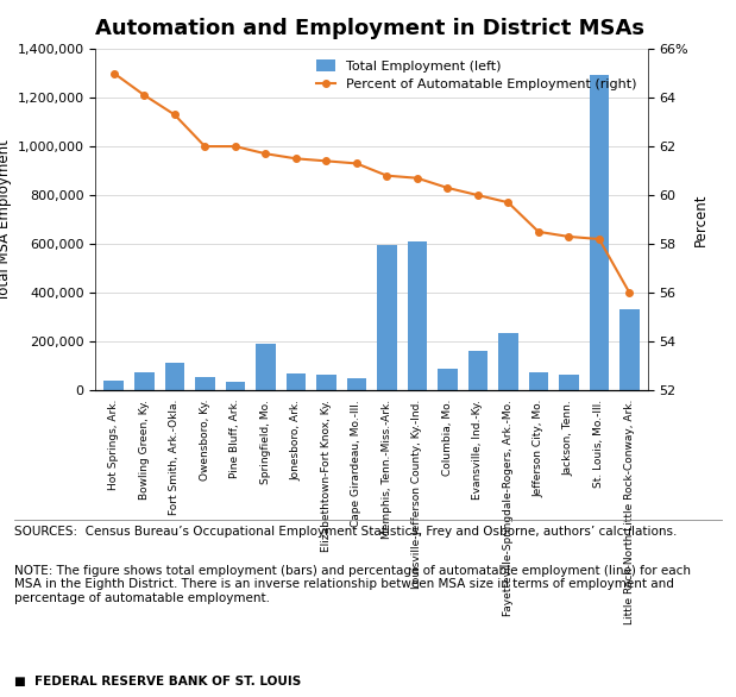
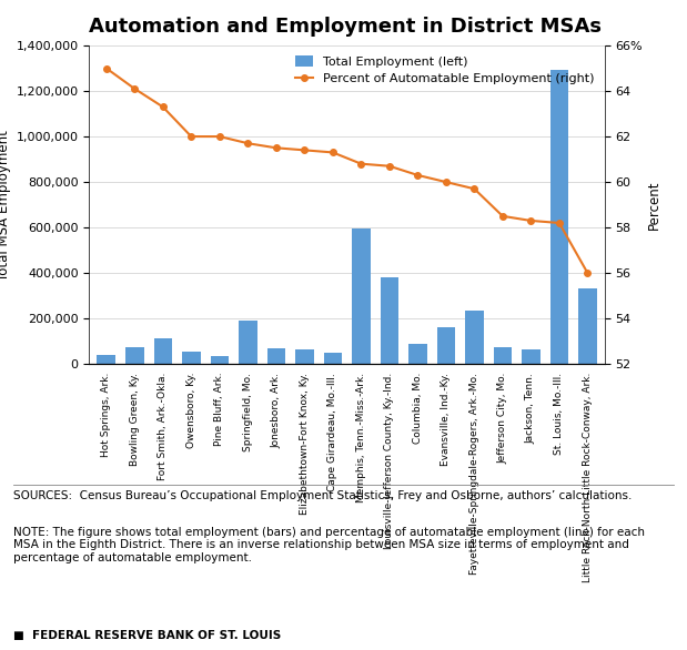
Total Employment (left)/Louisville-Jefferson County, Ky.-Ind.: 610,000 -> 380,000
